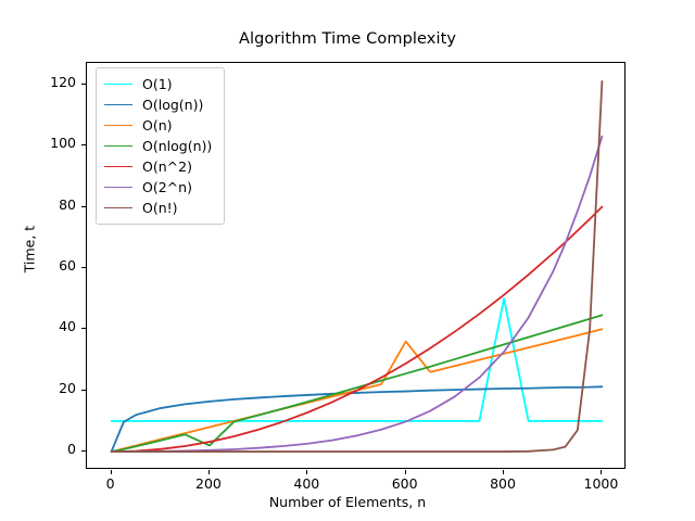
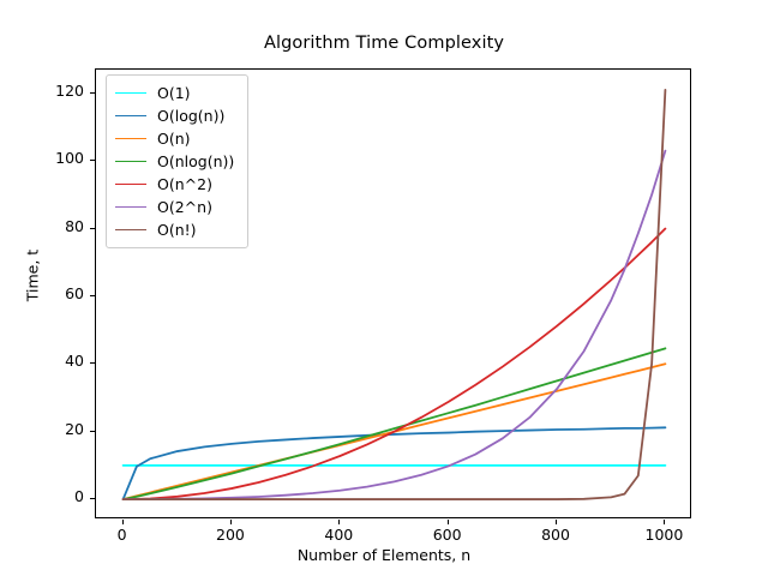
O(nlog(n))/200: 2 -> 8
O(n)/600: 36 -> 24
O(1)/800: 50 -> 10
